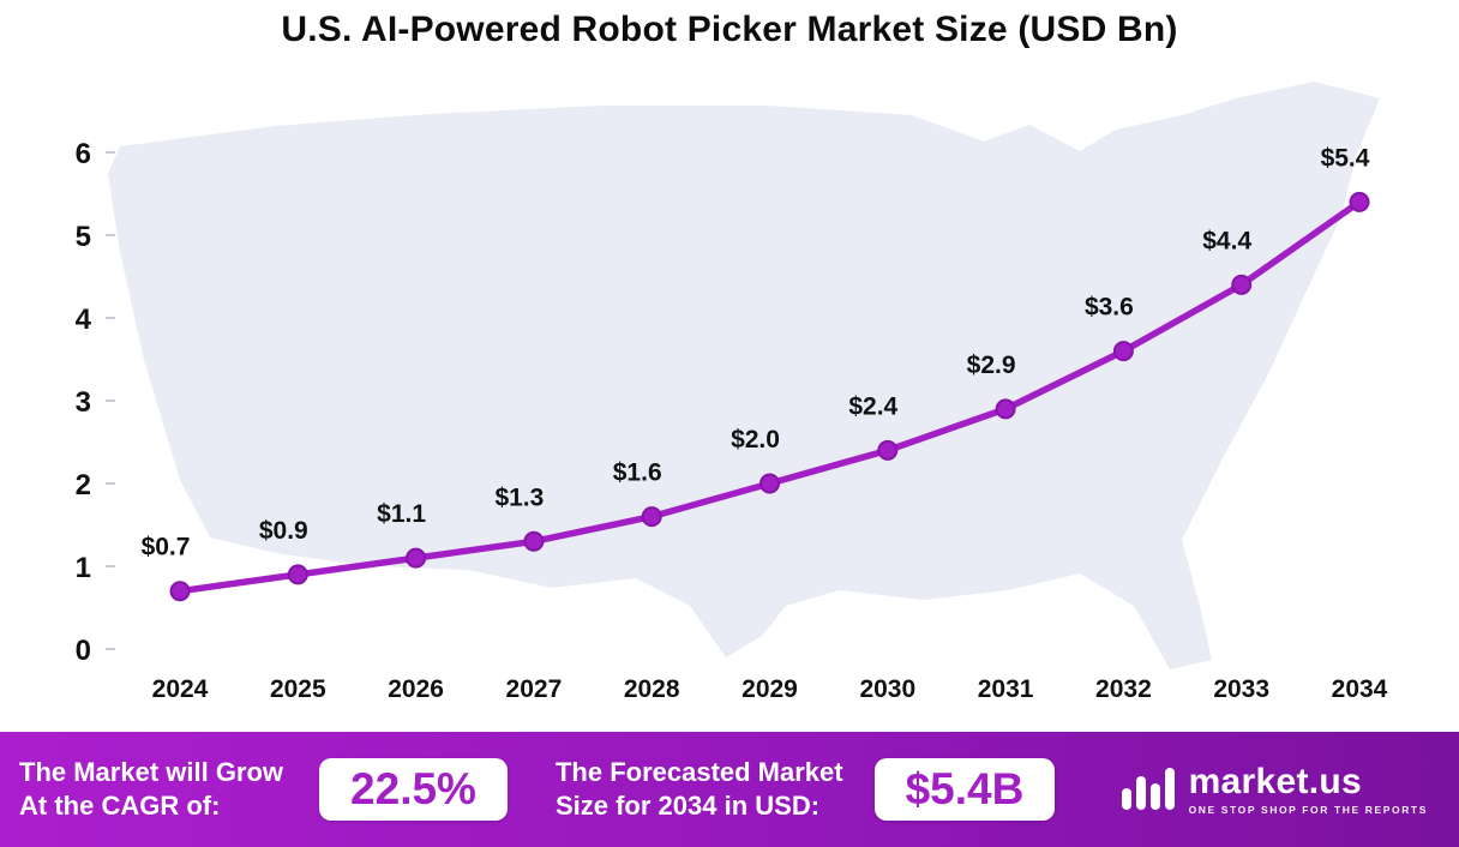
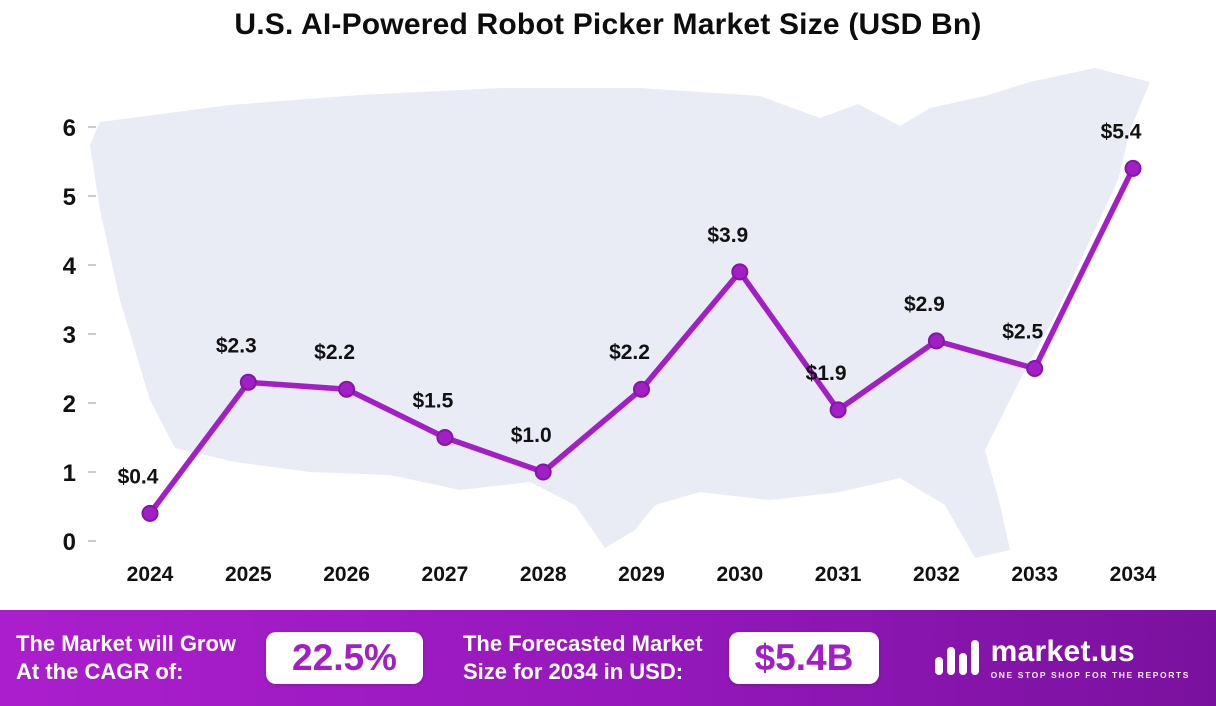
2024: $0.7 -> $0.4
2025: $0.9 -> $2.3
2026: $1.1 -> $2.2
2027: $1.3 -> $1.5
2028: $1.6 -> $1.0
2029: $2.0 -> $2.2
2030: $2.4 -> $3.9
2031: $2.9 -> $1.9
2032: $3.6 -> $2.9
2033: $4.4 -> $2.5
